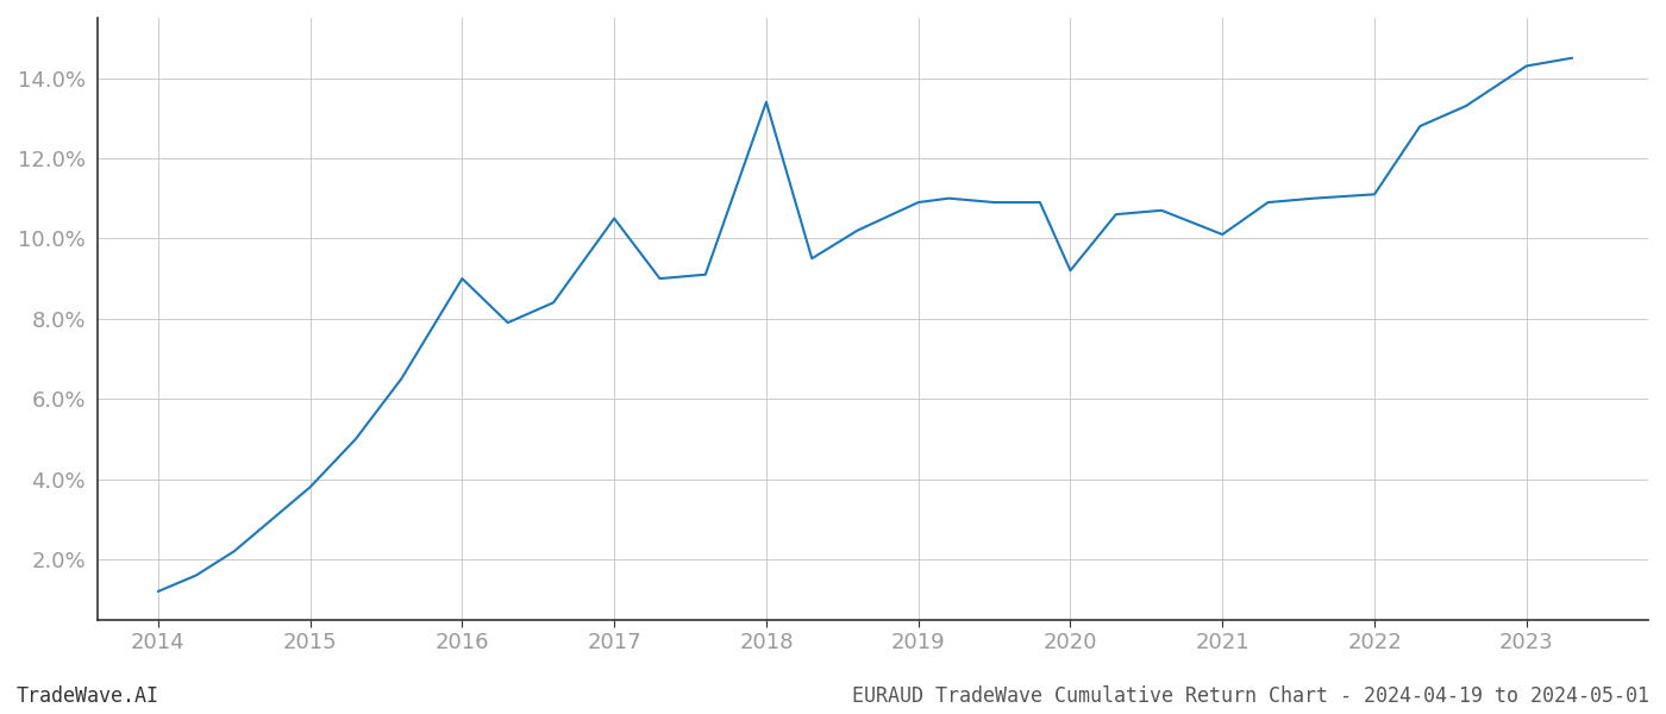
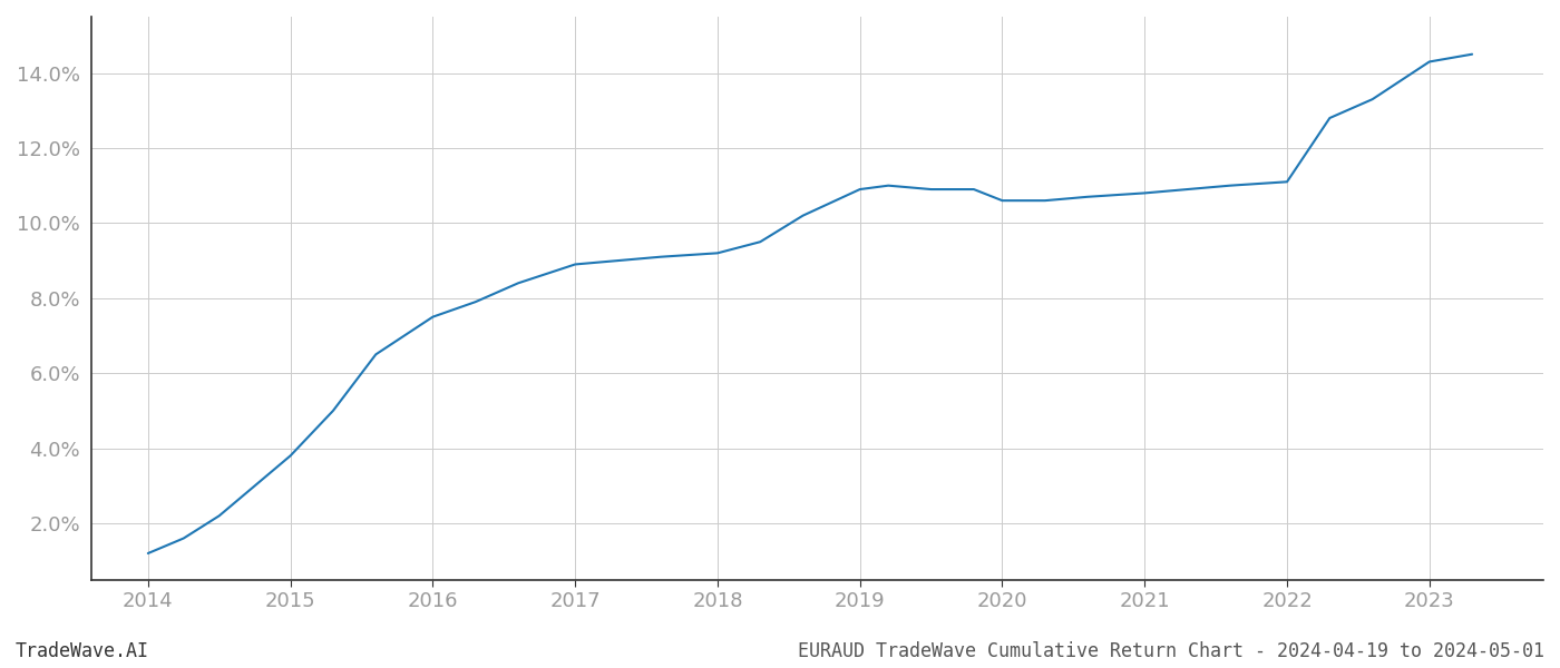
2016: 9.0% -> 7.5%
2017: 10.5% -> 8.9%
2018: 13.4% -> 9.2%
2020: 9.2% -> 10.6%
2021: 10.1% -> 10.8%
